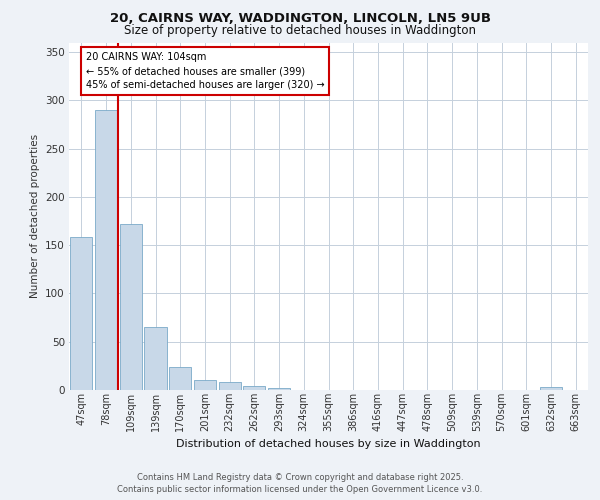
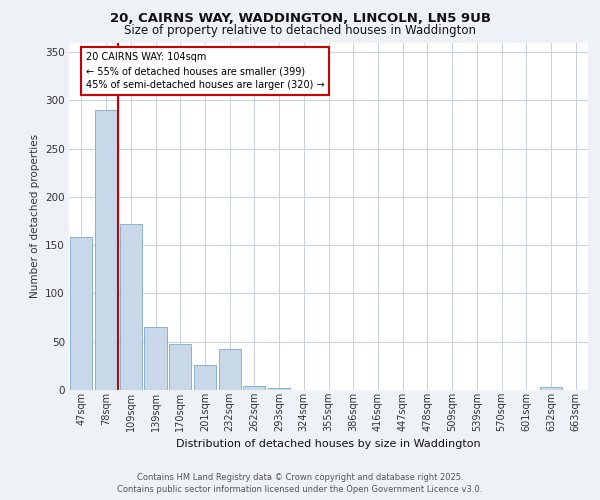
170sqm: 24 -> 48
201sqm: 10 -> 26
232sqm: 8 -> 42
